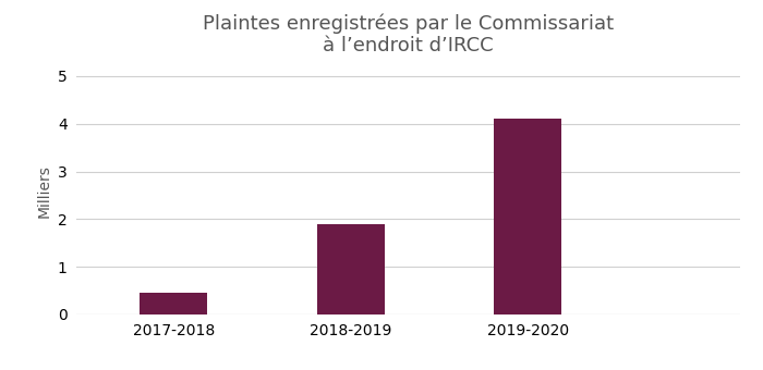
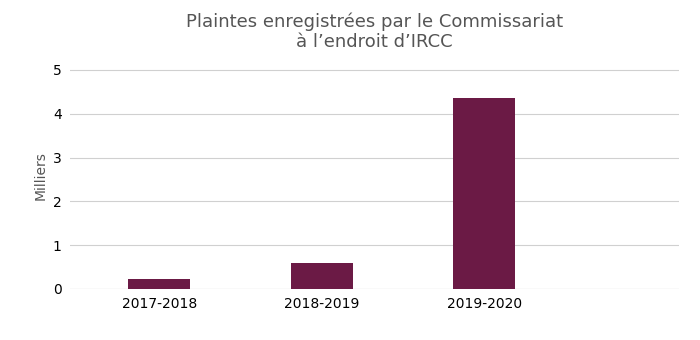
2017-2018: 0.45 -> 0.22
2018-2019: 1.90 -> 0.60
2019-2020: 4.10 -> 4.35
